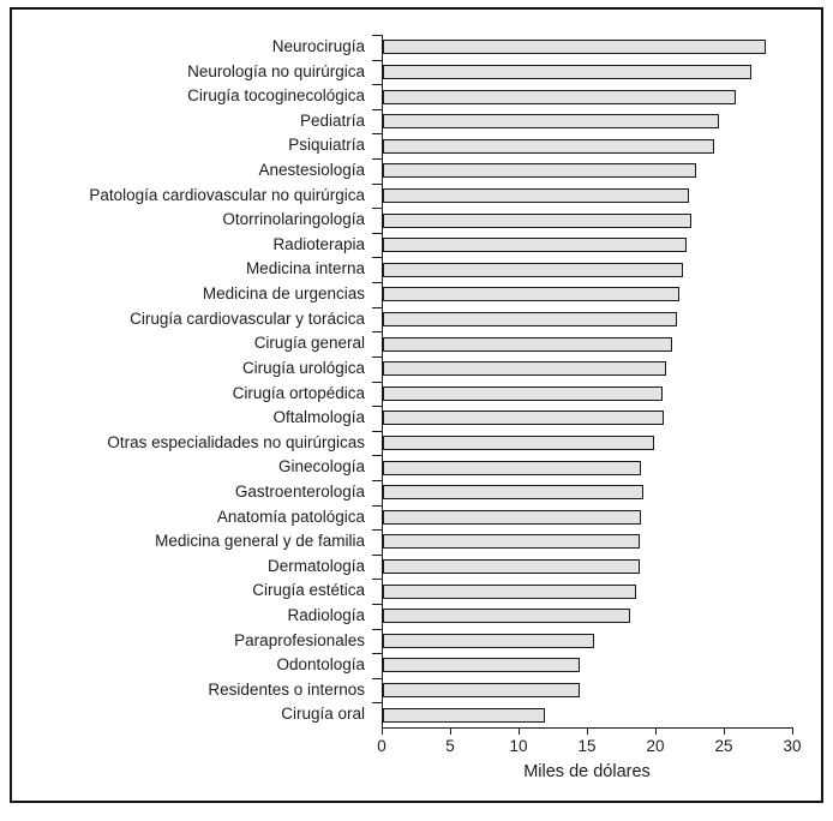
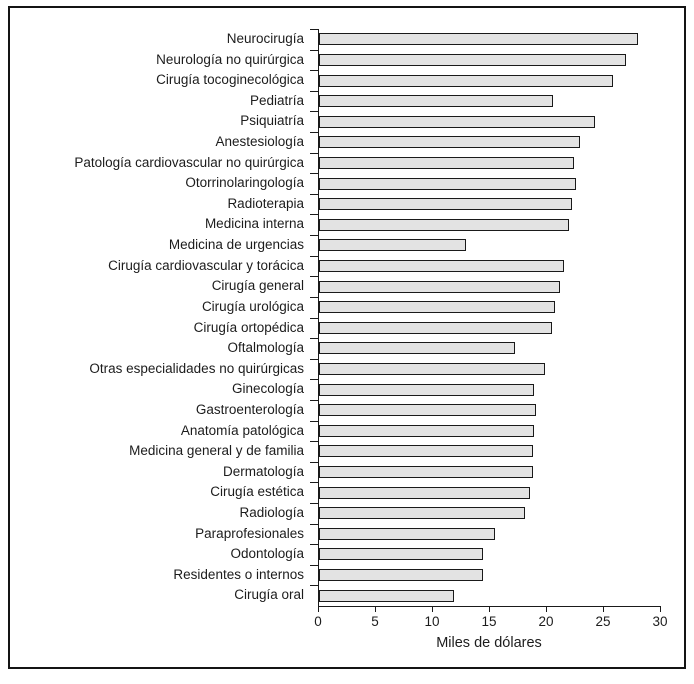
Pediatría: 24.6 -> 20.5
Medicina de urgencias: 21.7 -> 12.9
Oftalmología: 20.5 -> 17.2
